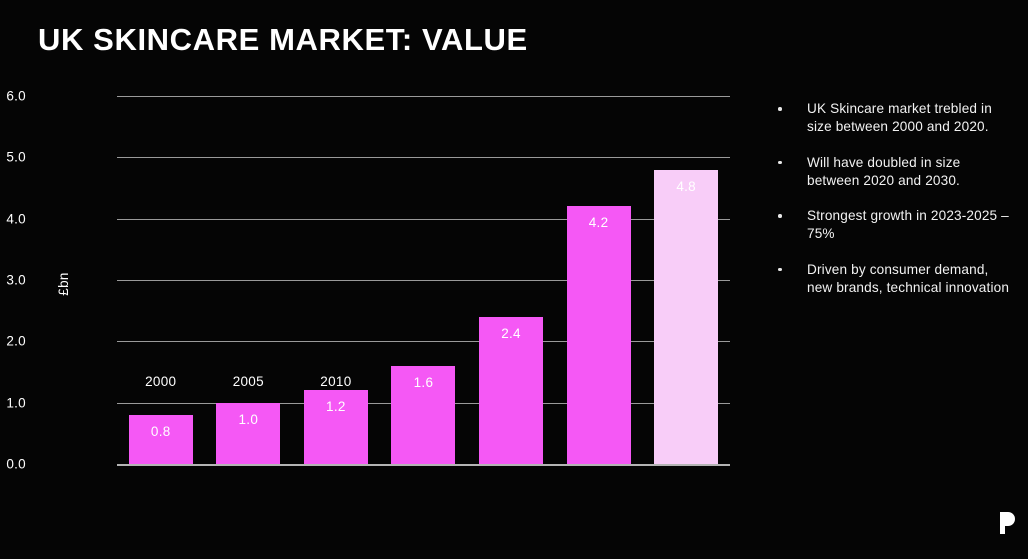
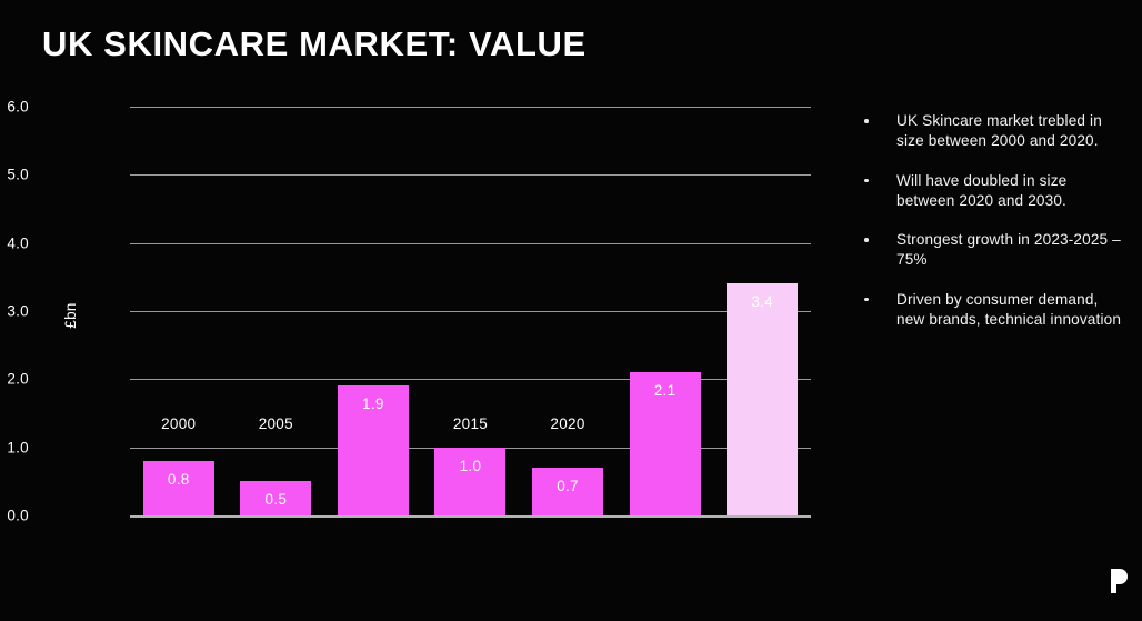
2005: 1.0 -> 0.5
2010: 1.2 -> 1.9
2015: 1.6 -> 1.0
2020: 2.4 -> 0.7
2025: 4.2 -> 2.1
2030: 4.8 -> 3.4
